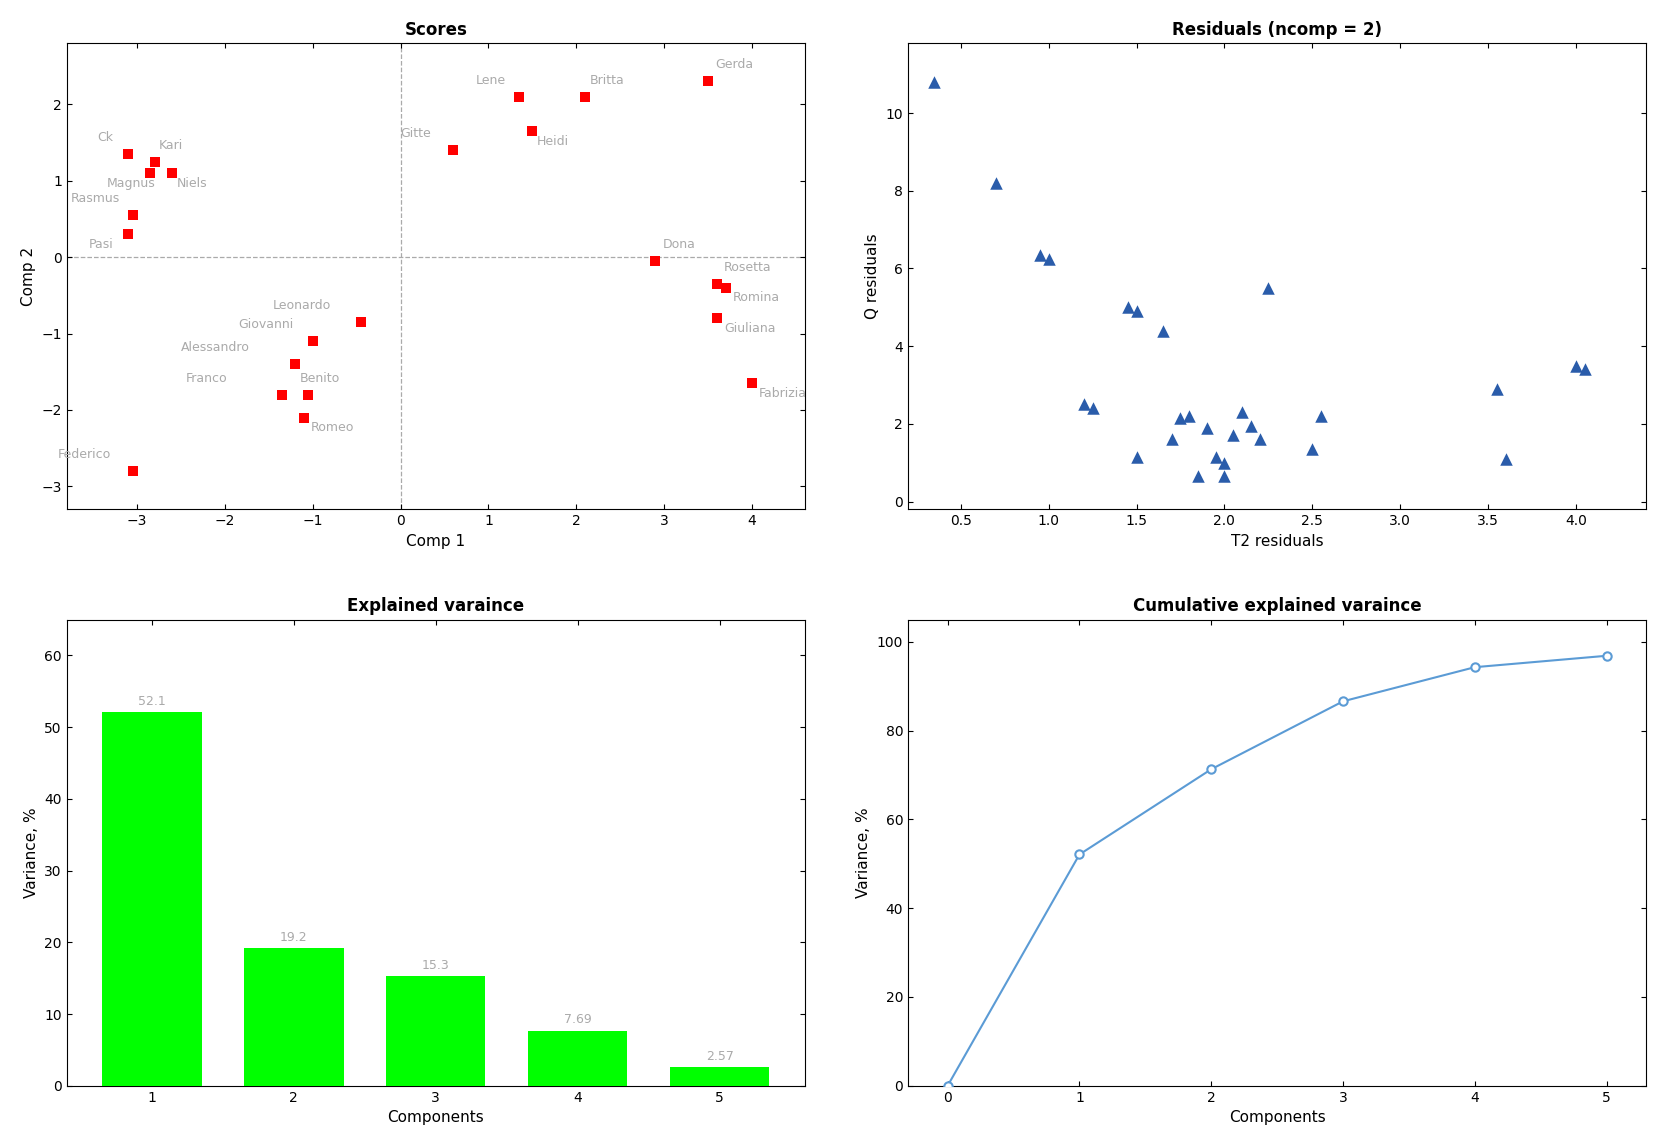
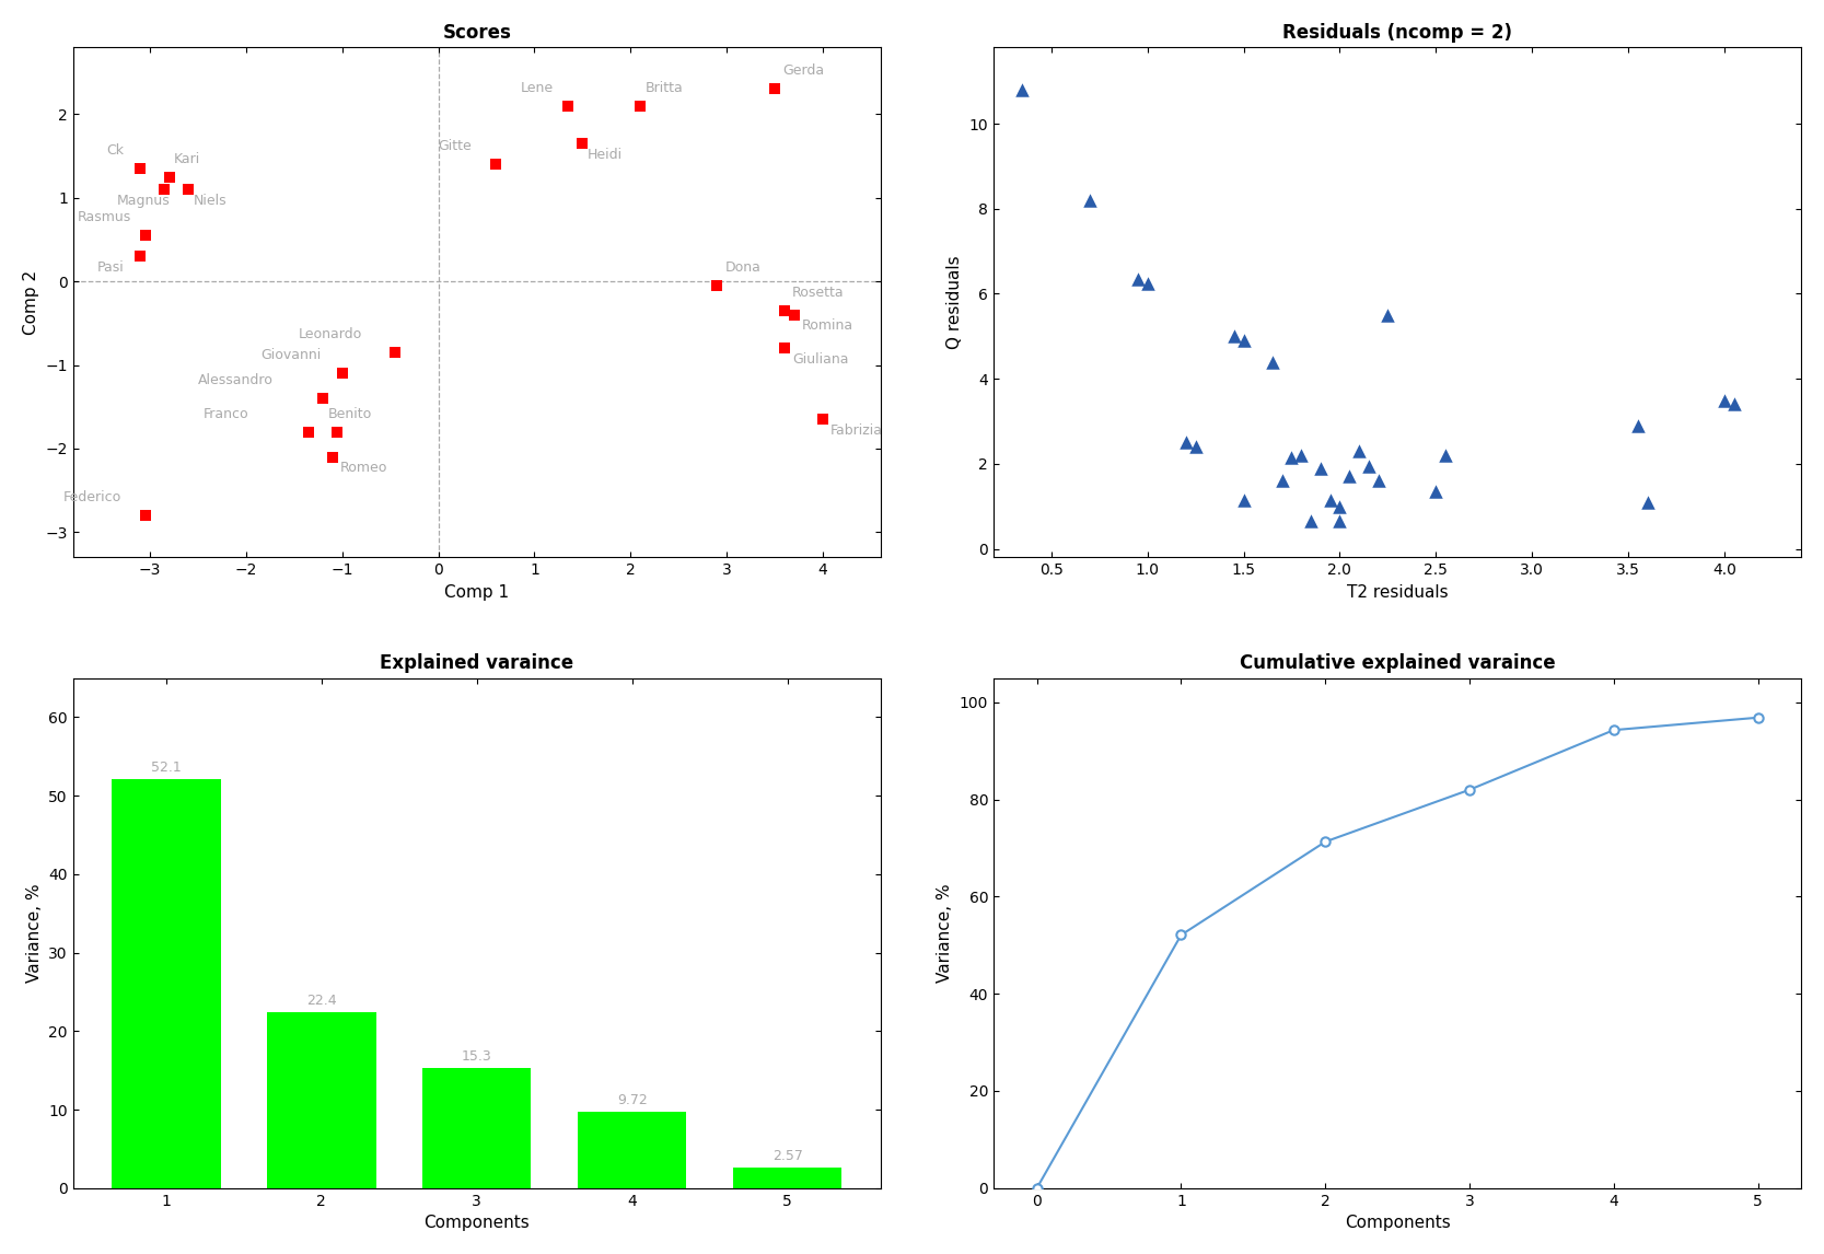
Explained varaince/2: 19.2 -> 22.4
Explained varaince/4: 7.69 -> 9.72
Cumulative explained varaince/3: 86.6 -> 82.0
